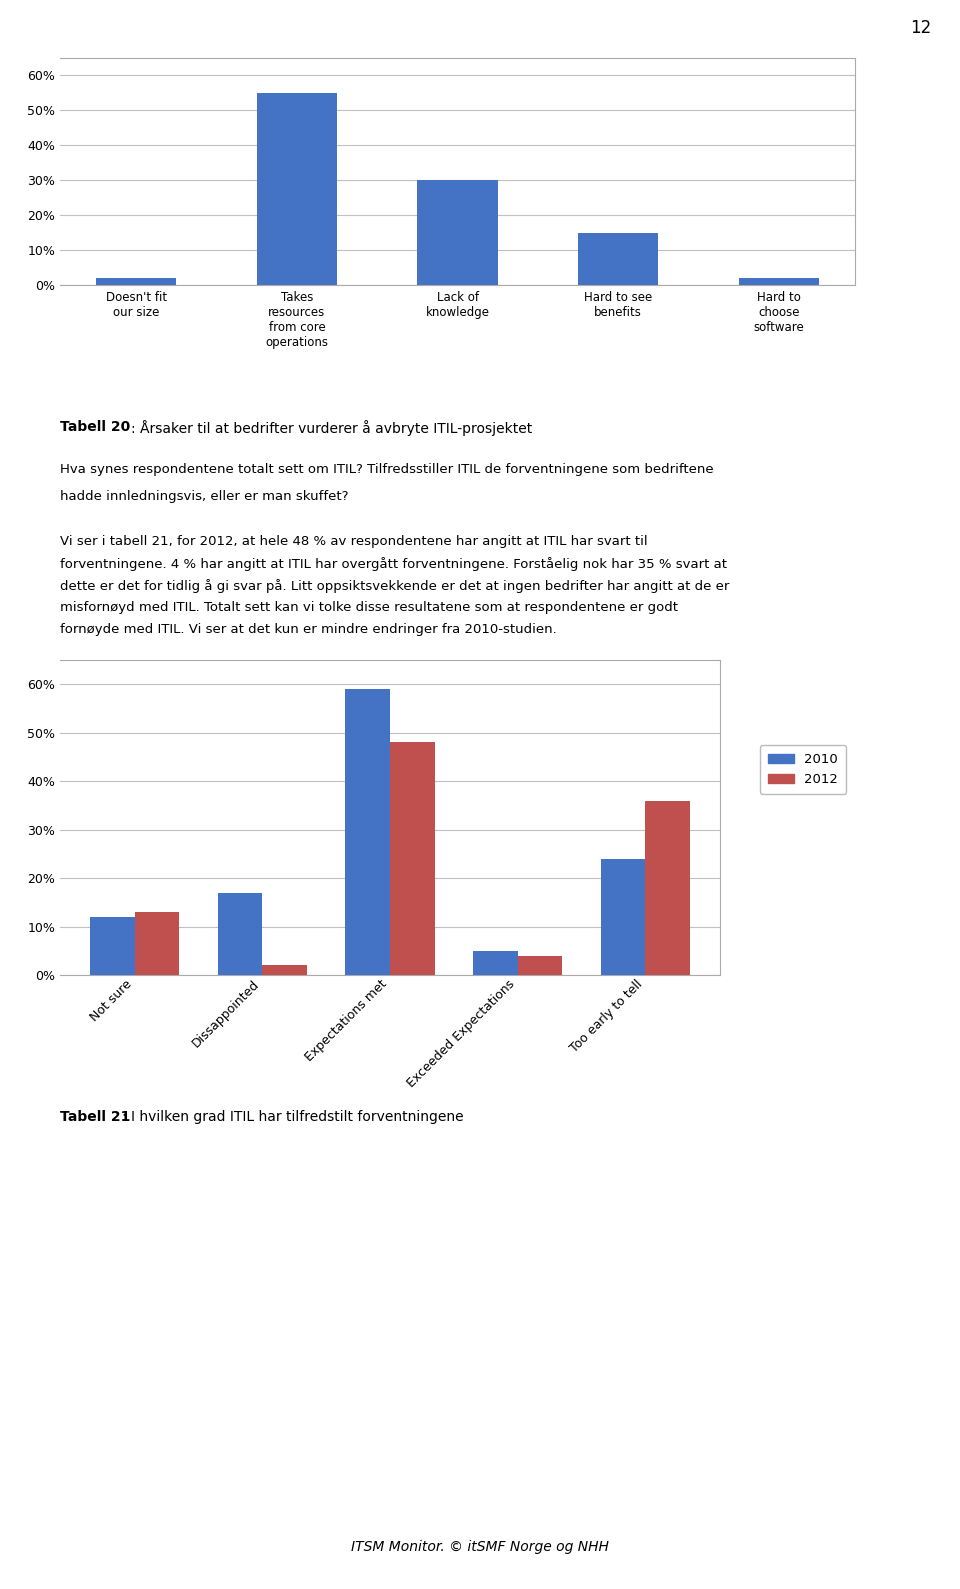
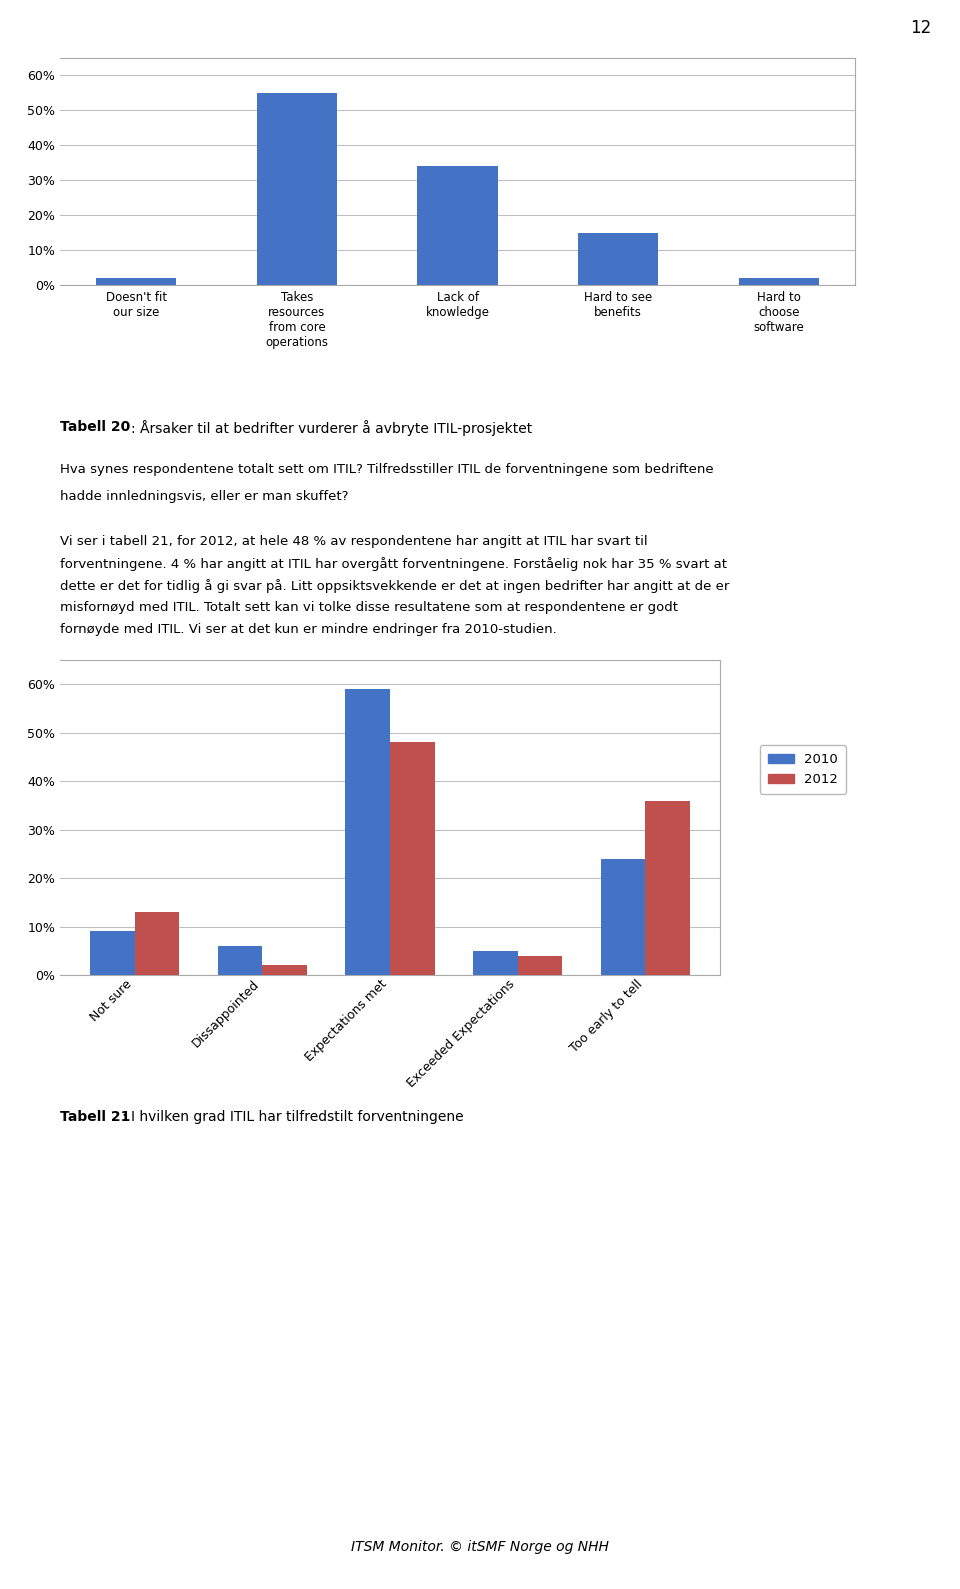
Lack of knowledge: 30% -> 34%
2010/Not sure: 12% -> 9%
2010/Dissappointed: 17% -> 6%
